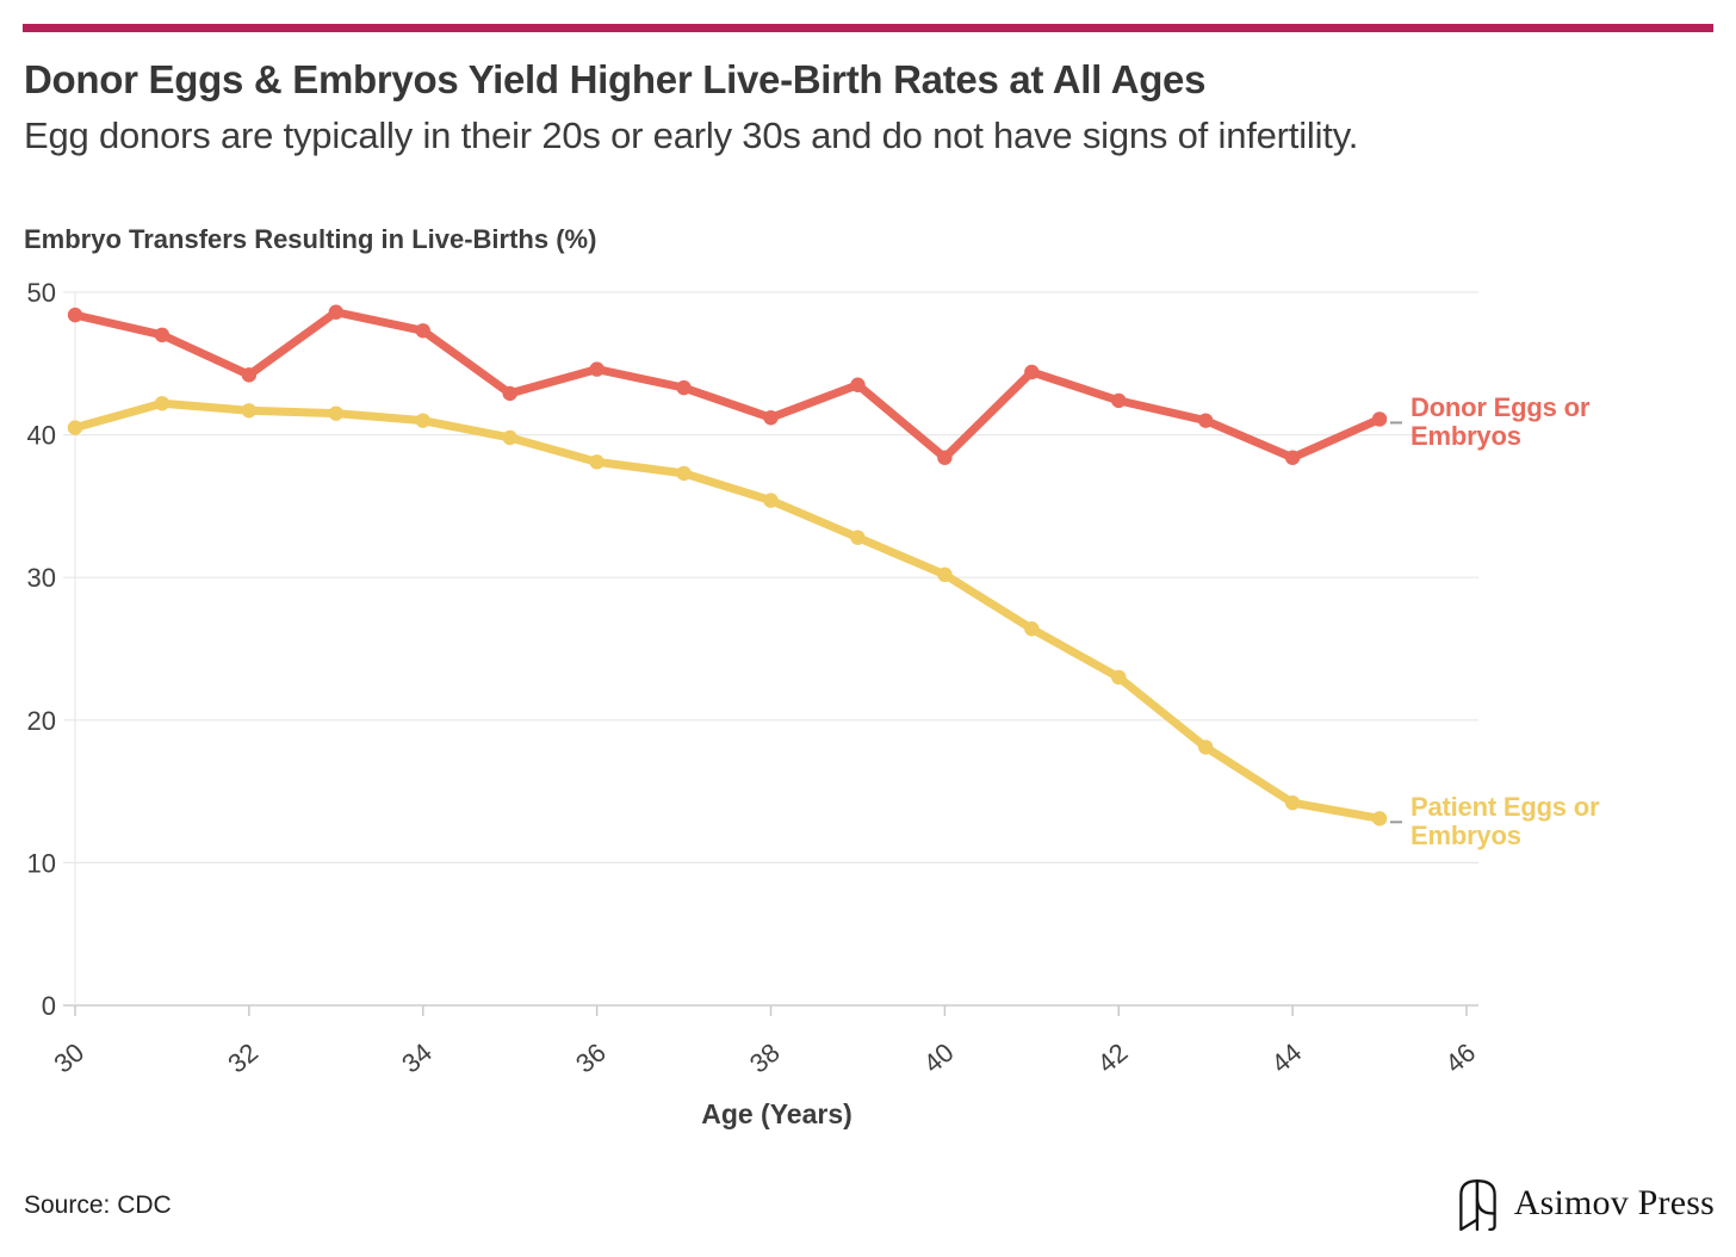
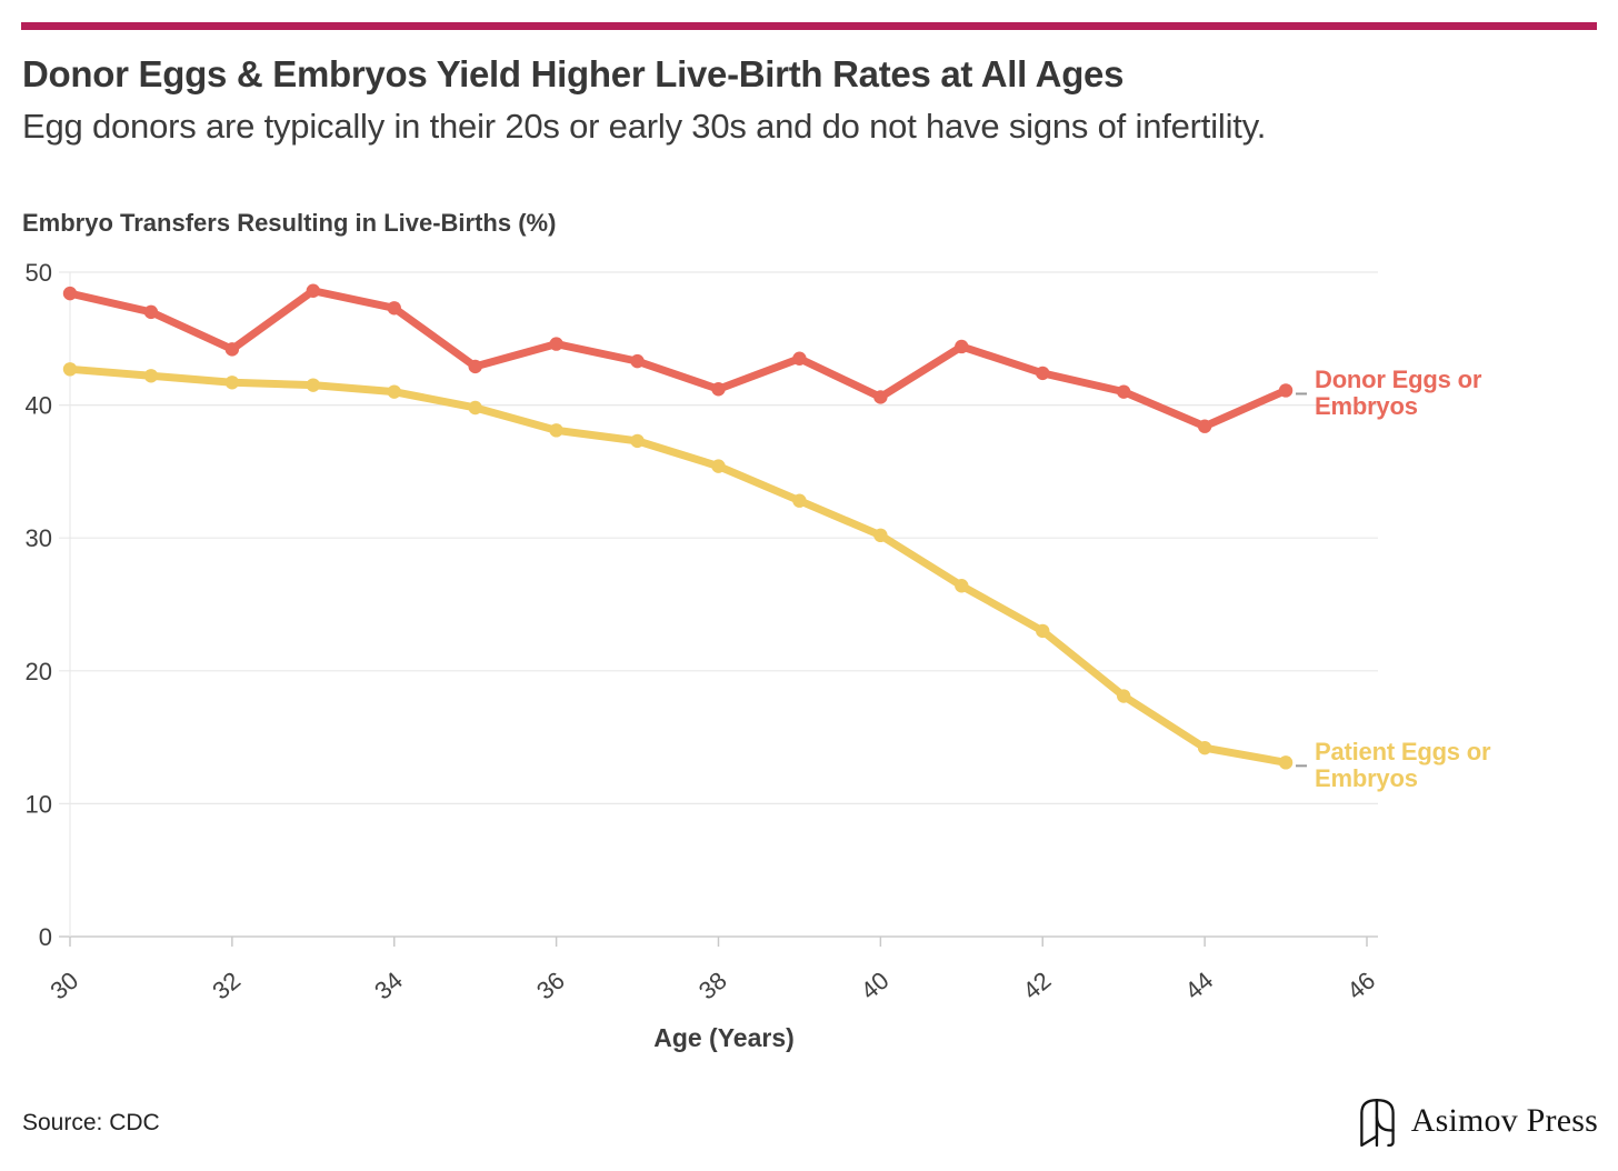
Patient Eggs or Embryos/30: 40.5 -> 42.7
Donor Eggs or Embryos/40: 38.4 -> 40.6
